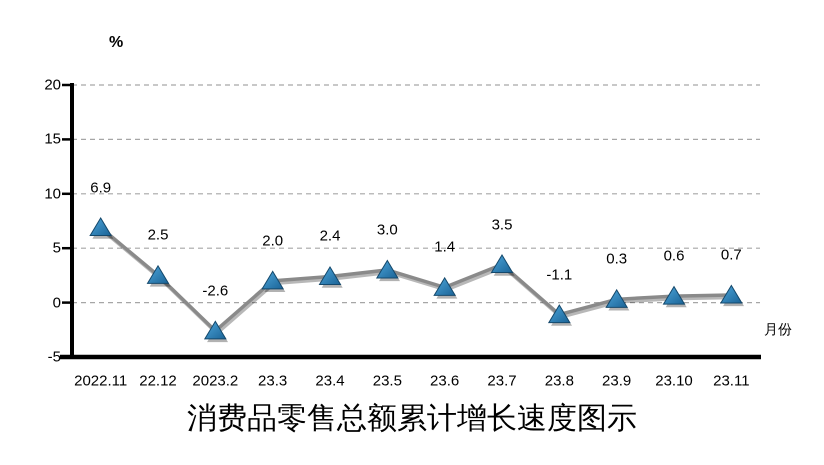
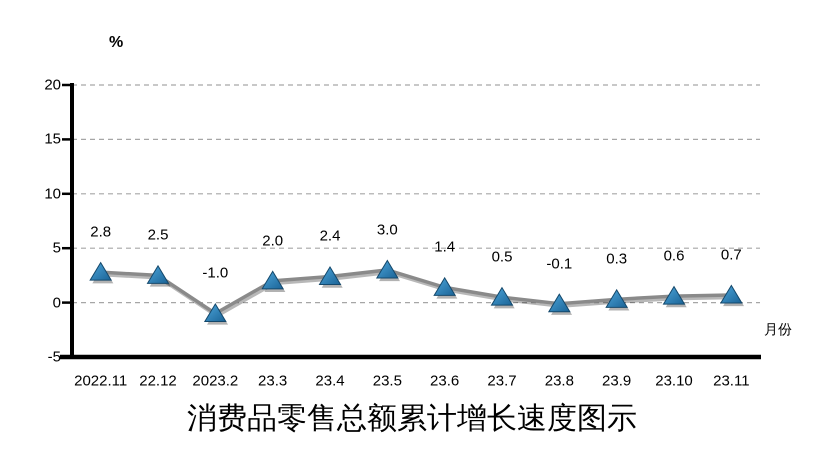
2022.11: 6.9 -> 2.8
2023.2: -2.6 -> -1.0
23.7: 3.5 -> 0.5
23.8: -1.1 -> -0.1
